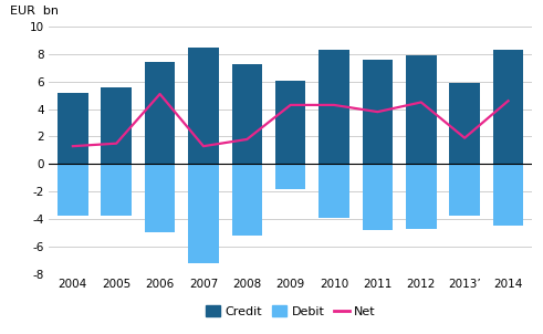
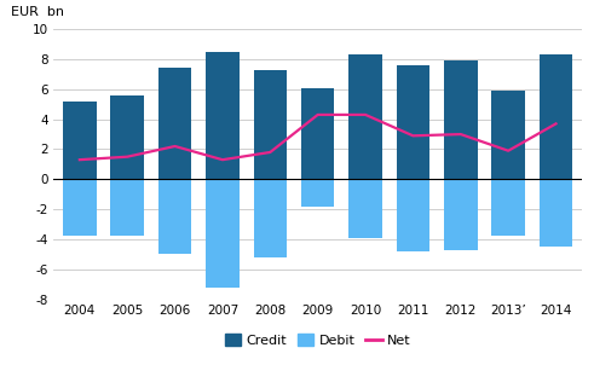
Net/2006: 5.1 -> 2.2
Net/2011: 3.8 -> 2.9
Net/2012: 4.5 -> 3.0
Net/2014: 4.6 -> 3.7
